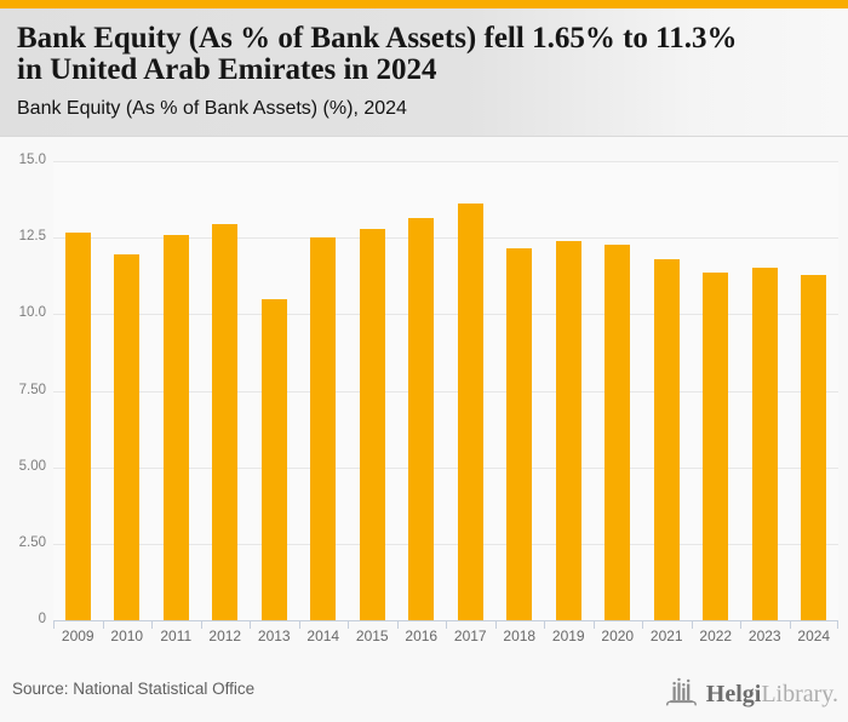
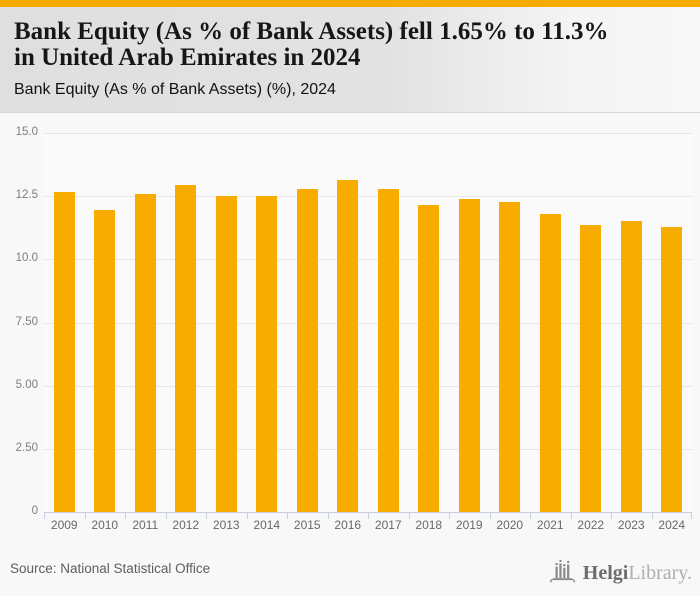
2013: 10.5 -> 12.5
2017: 13.6 -> 12.8
